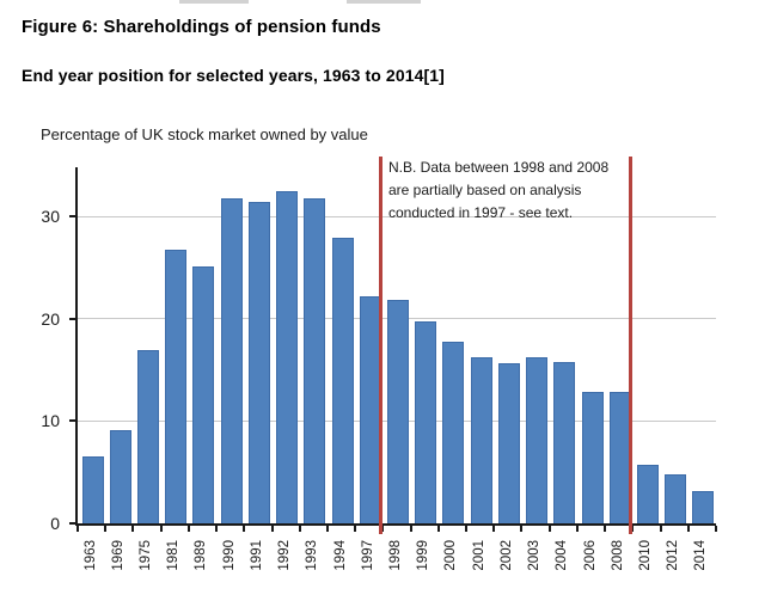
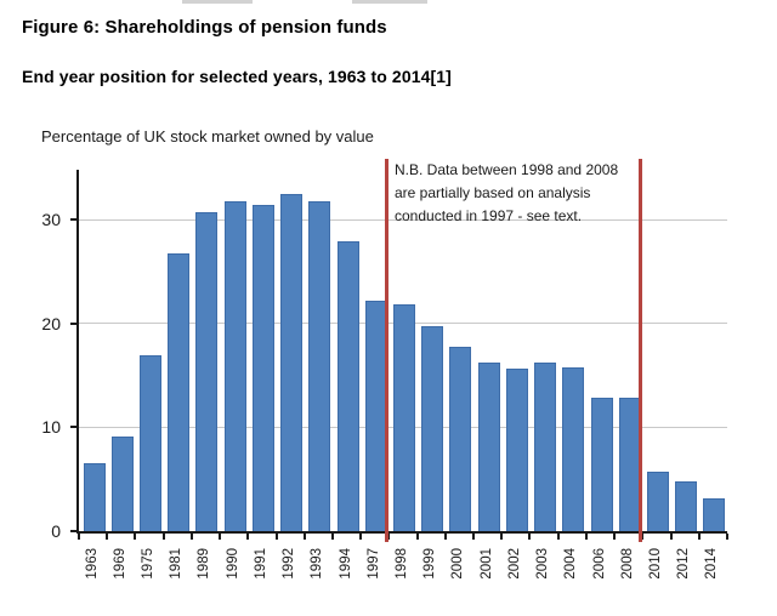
1989: 25 -> 31
